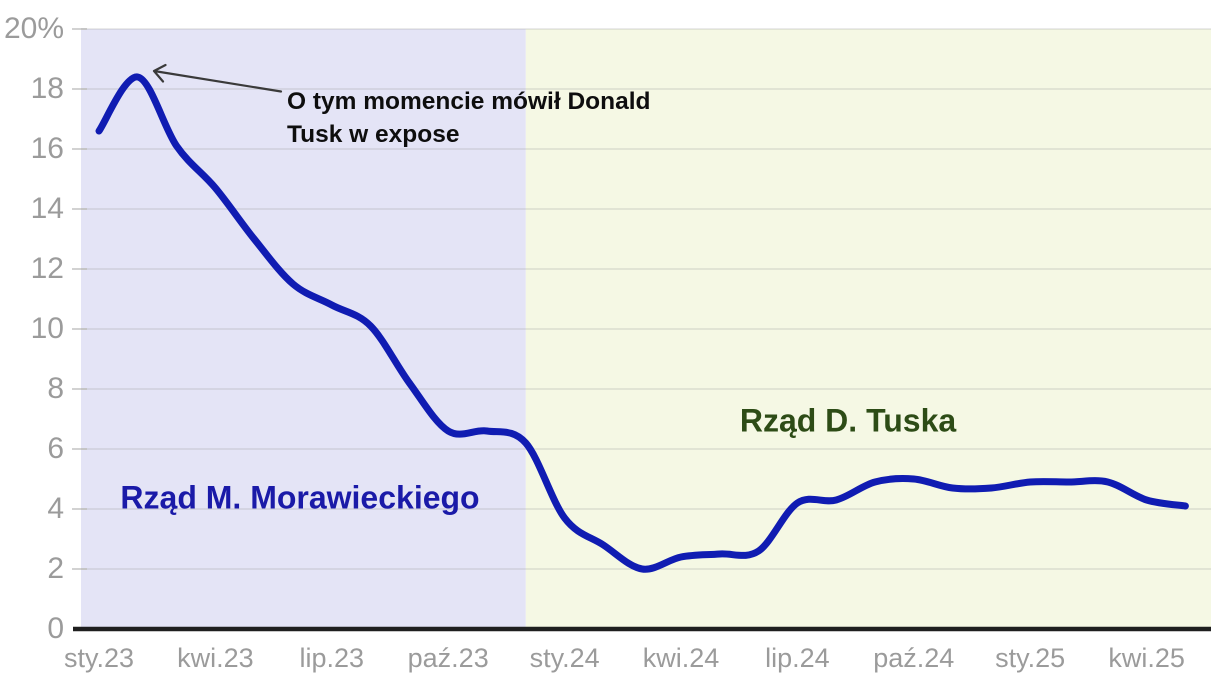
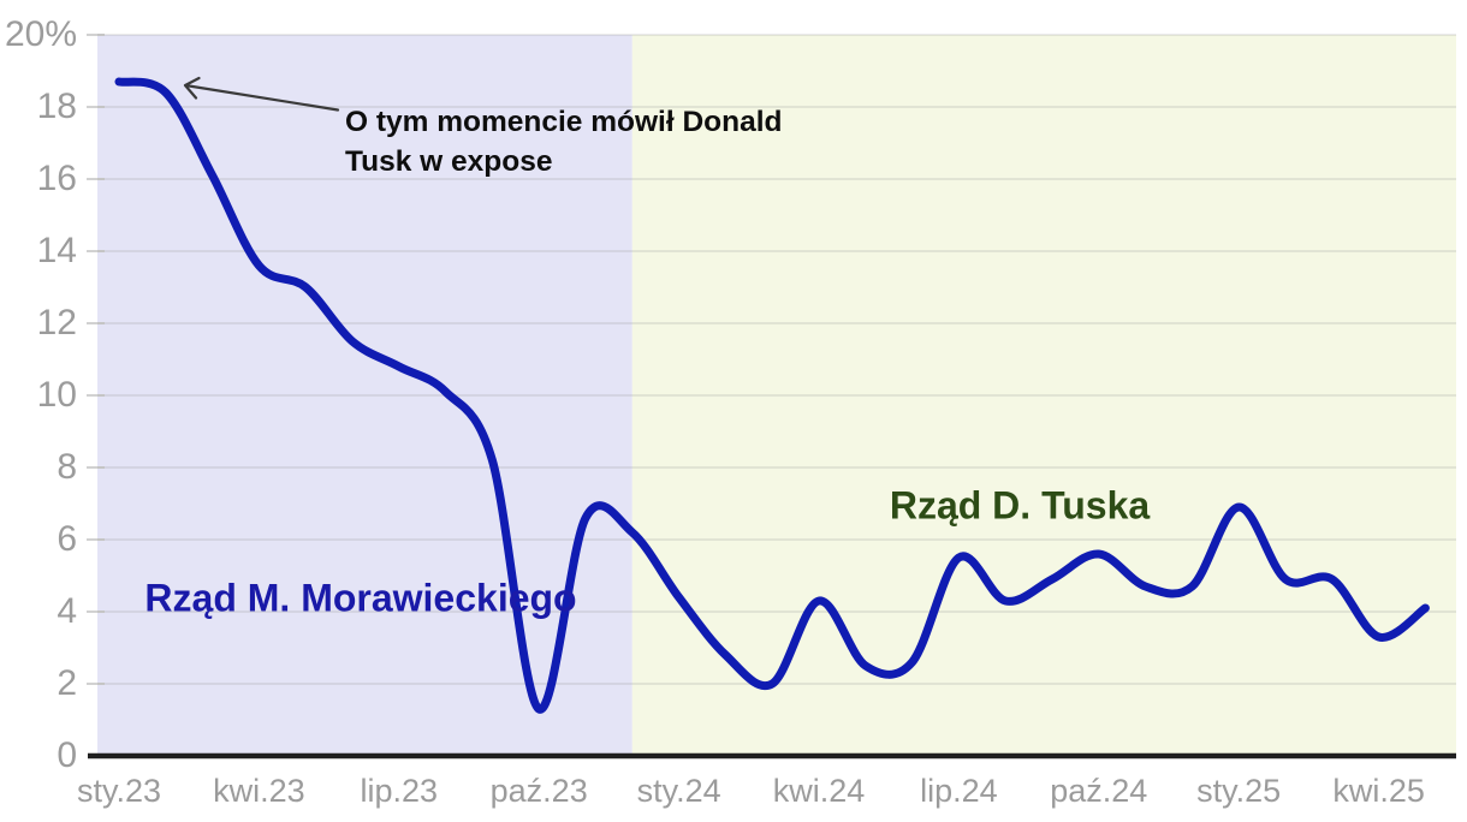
sty.23: 16.6% -> 18.7%
kwi.23: 14.7% -> 13.6%
paź.23: 6.6% -> 1.3%
sty.24: 3.7% -> 4.4%
kwi.24: 2.4% -> 4.3%
lip.24: 4.2% -> 5.5%
paź.24: 5.0% -> 5.6%
sty.25: 4.9% -> 6.9%
kwi.25: 4.3% -> 3.3%
